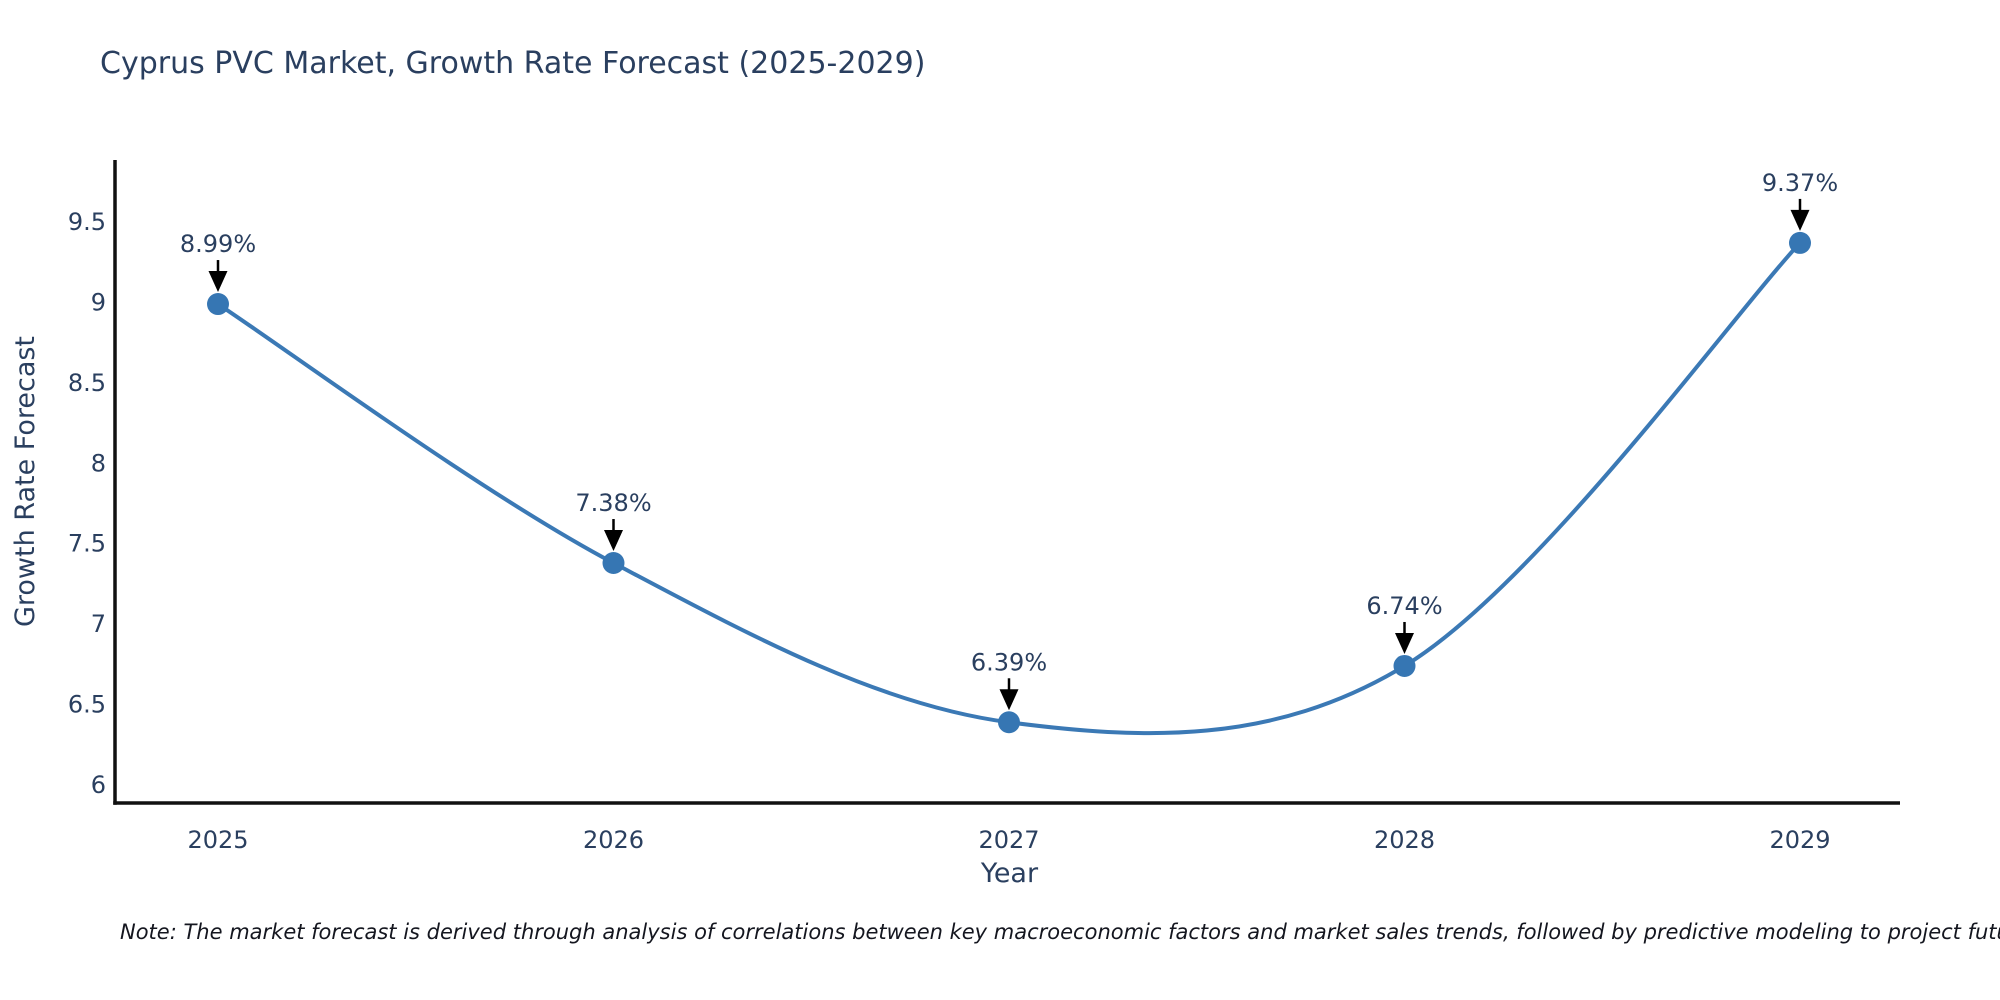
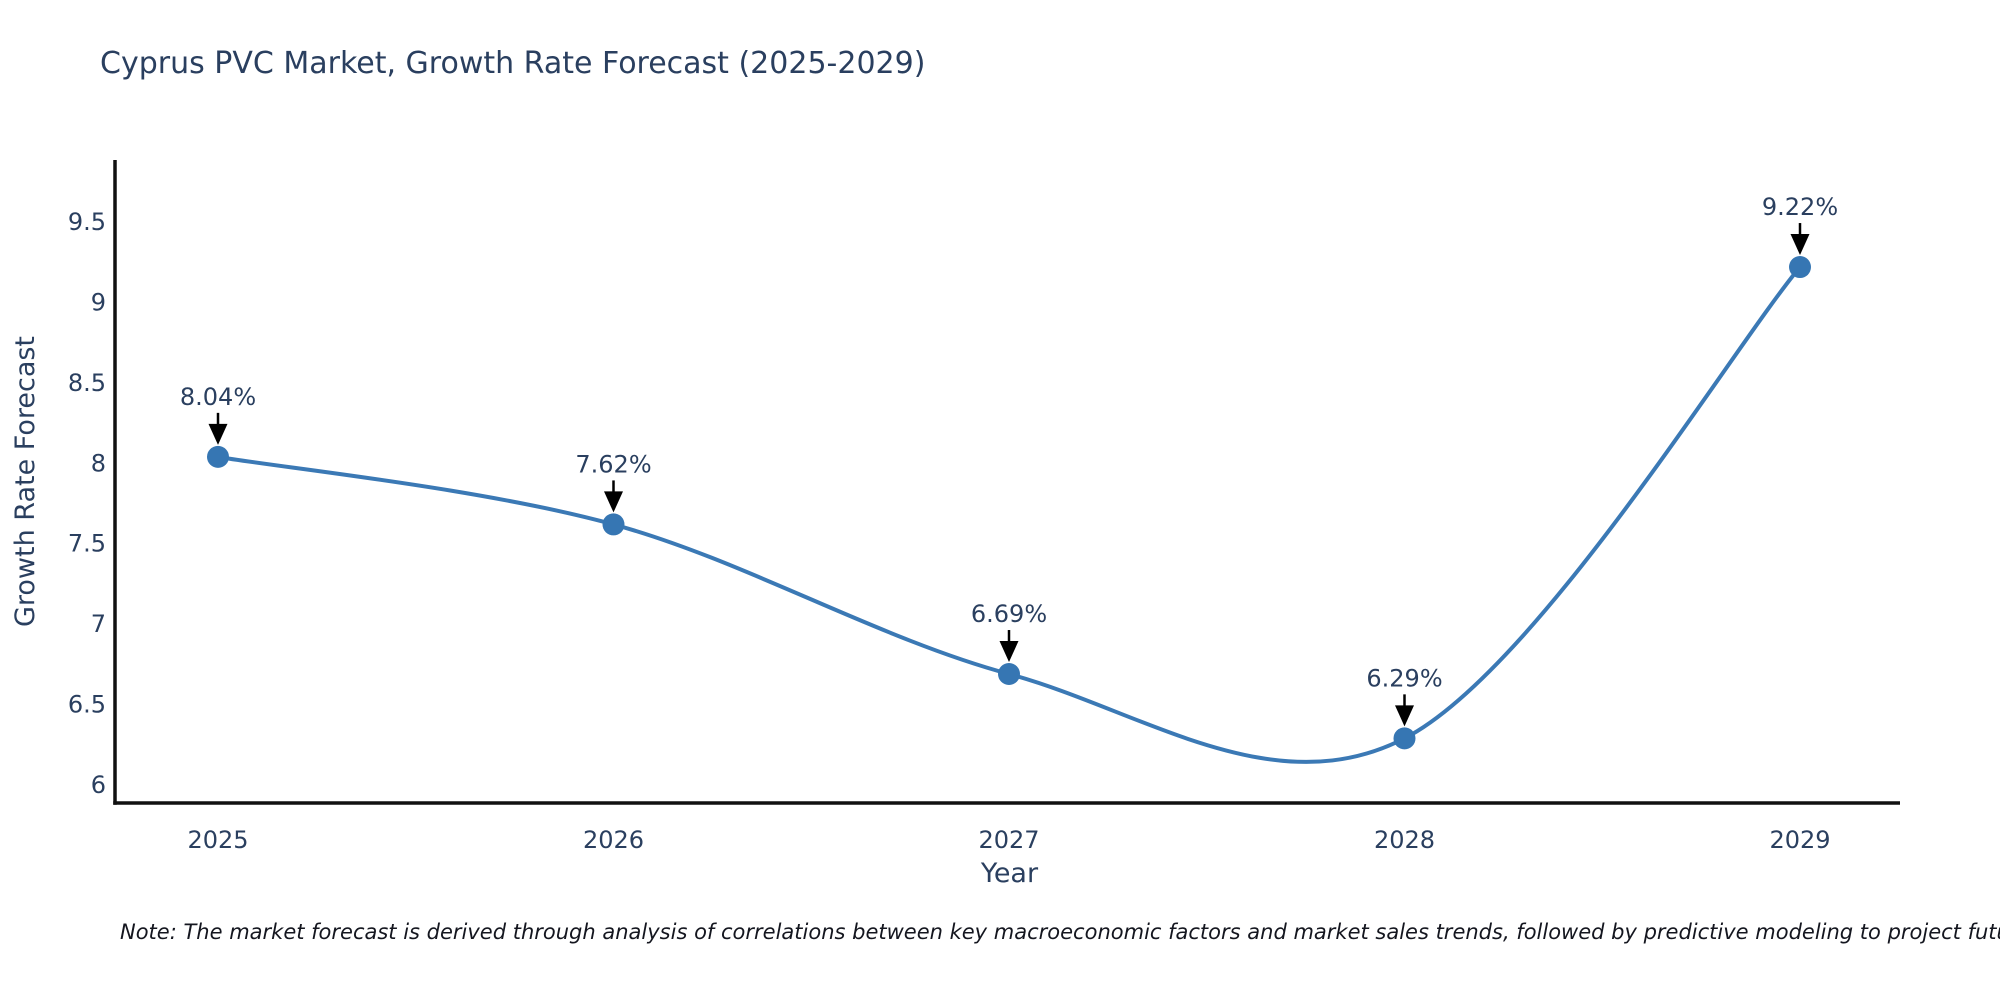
2025: 8.99% -> 8.04%
2026: 7.38% -> 7.62%
2027: 6.39% -> 6.69%
2028: 6.74% -> 6.29%
2029: 9.37% -> 9.22%
